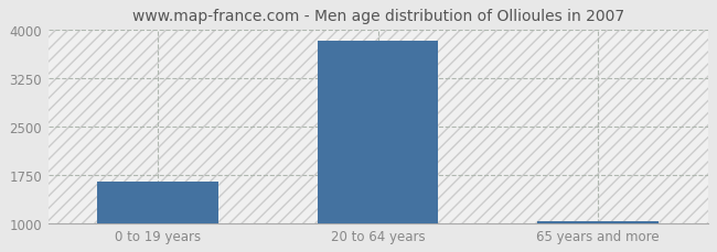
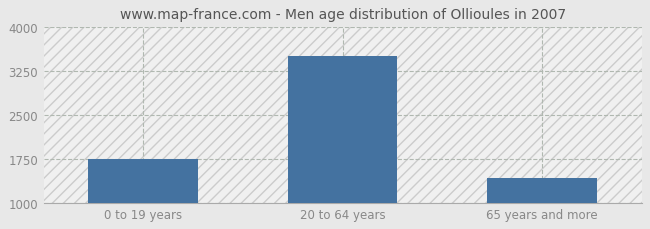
0 to 19 years: 1650 -> 1740
20 to 64 years: 3820 -> 3500
65 years and more: 1020 -> 1420
